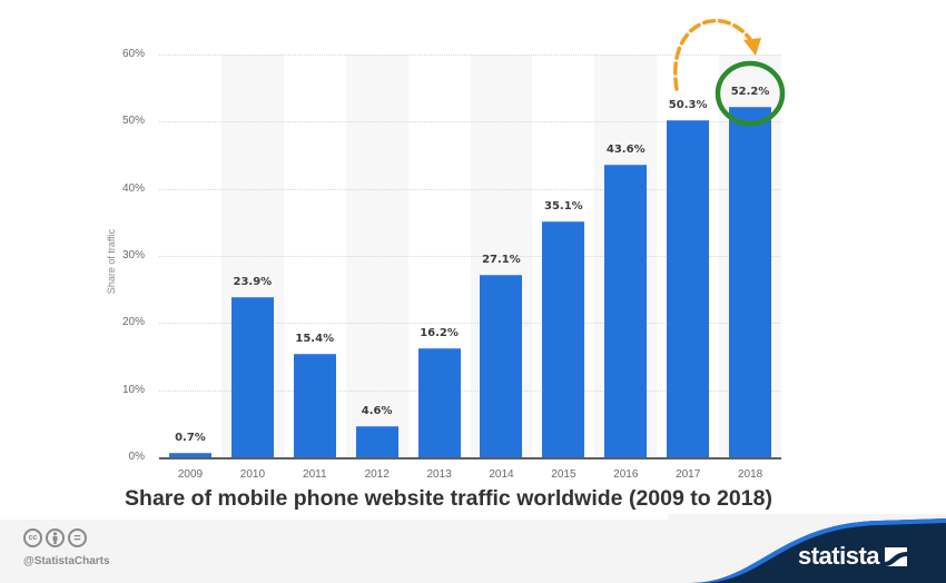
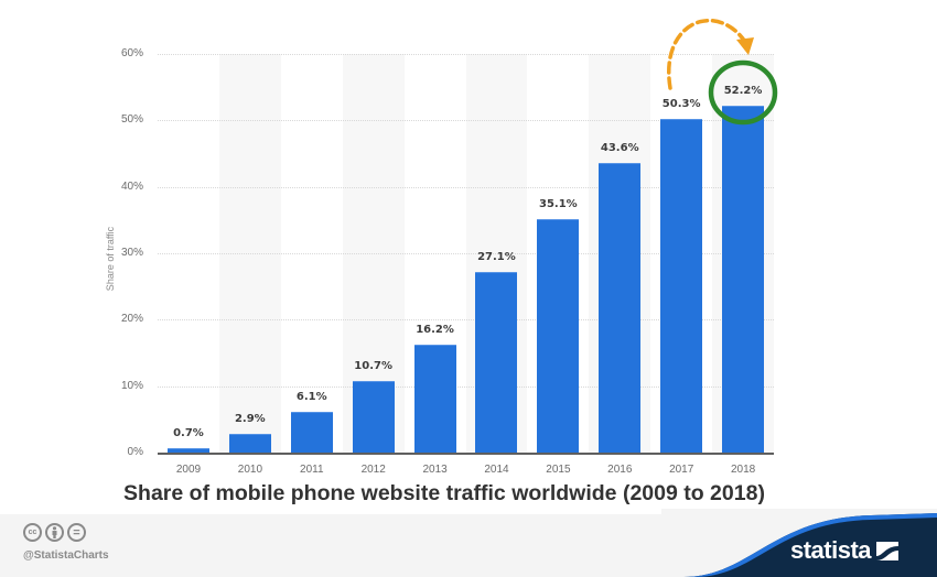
2010: 23.9% -> 2.9%
2011: 15.4% -> 6.1%
2012: 4.6% -> 10.7%
